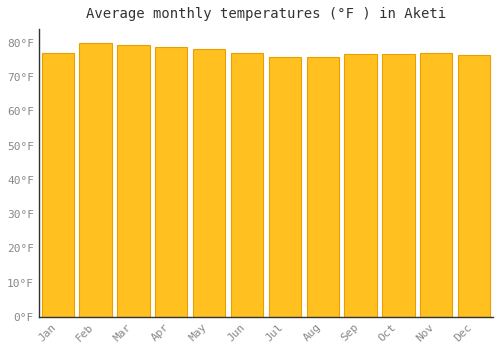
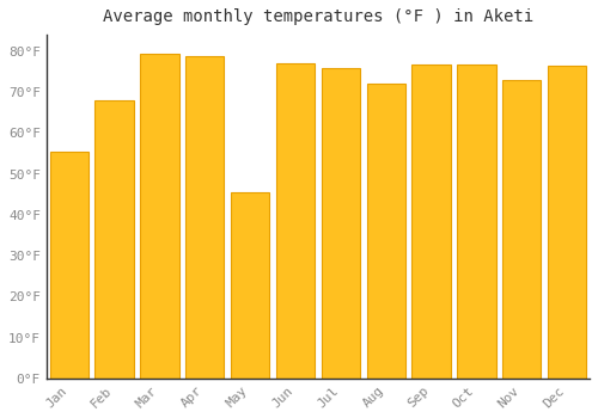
Jan: 77.0°F -> 55.5°F
Feb: 79.9°F -> 68.0°F
May: 78.1°F -> 45.5°F
Aug: 75.7°F -> 72.0°F
Nov: 77.0°F -> 73.0°F
